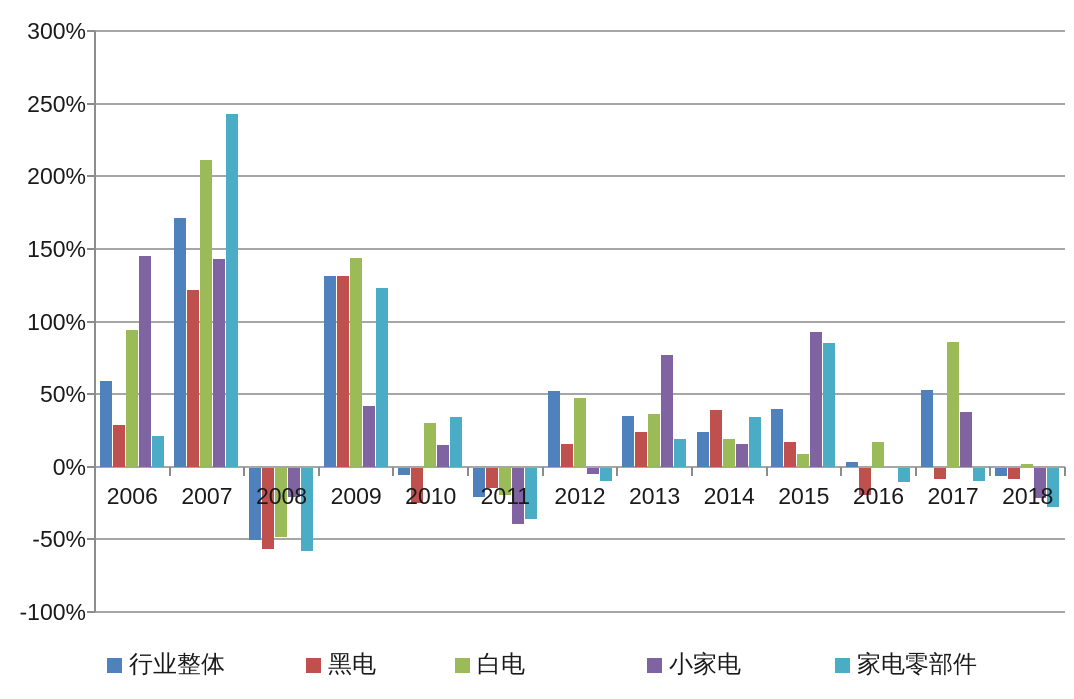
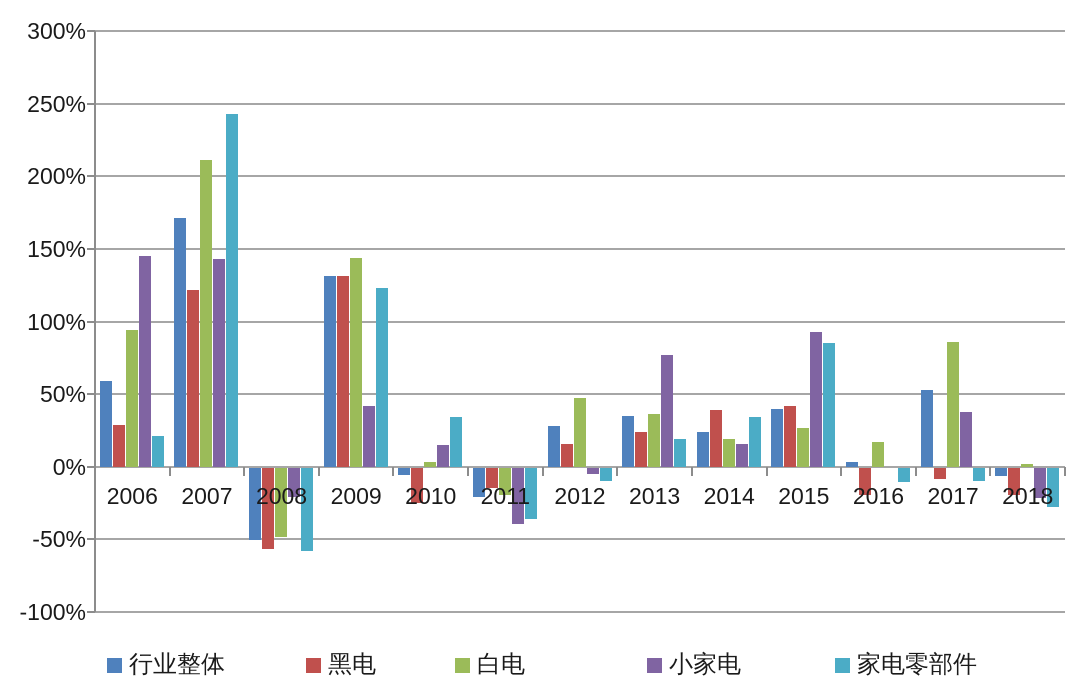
白电/2010: 30% -> 3%
行业整体/2012: 52% -> 28%
黑电/2015: 17% -> 42%
白电/2015: 9% -> 27%
黑电/2018: -8% -> -19%
